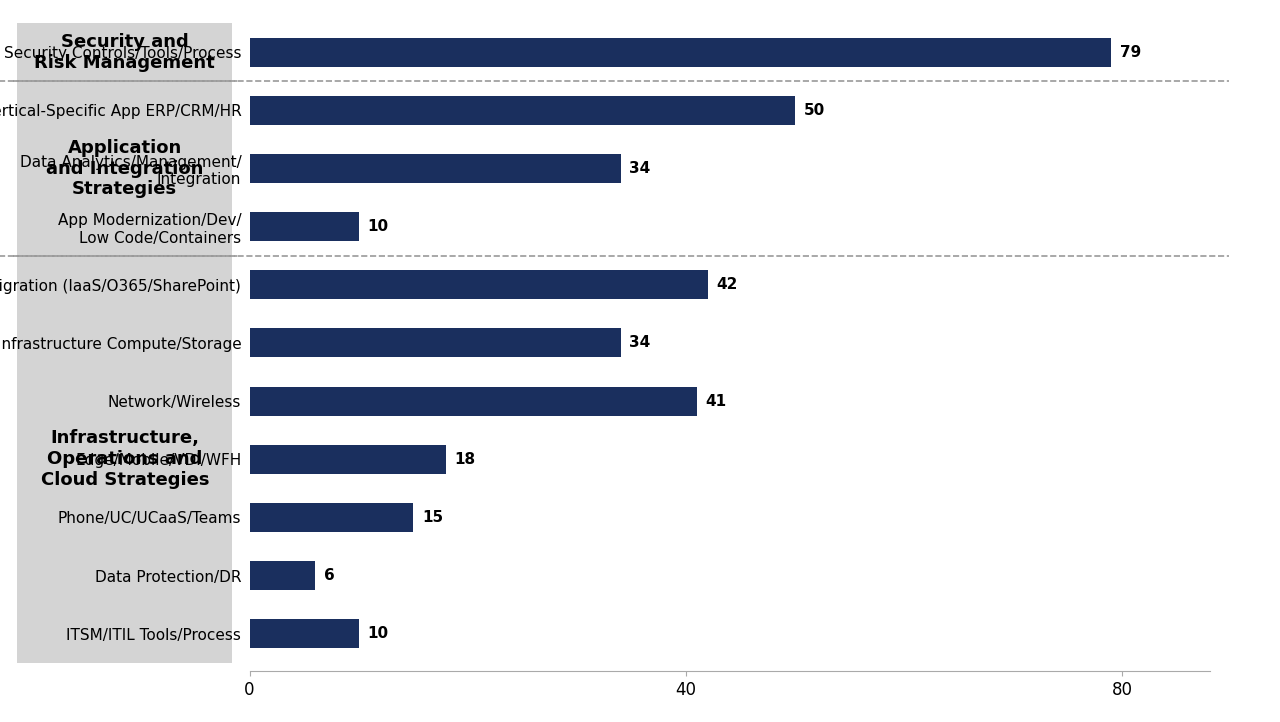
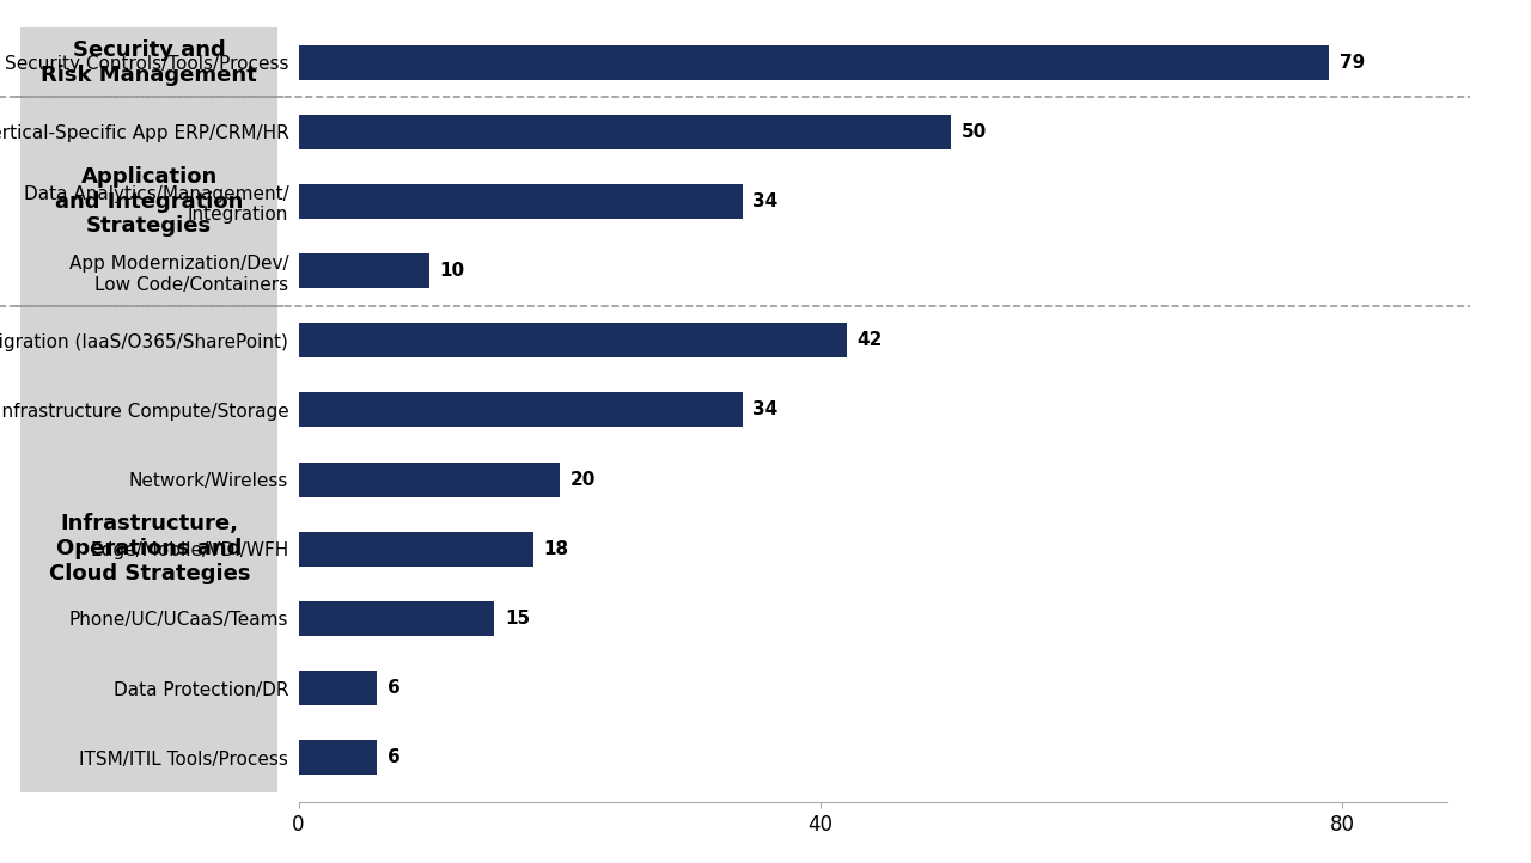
Network/Wireless: 41 -> 20
ITSM/ITIL Tools/Process: 10 -> 6
